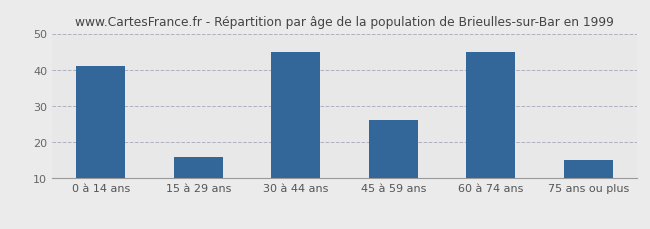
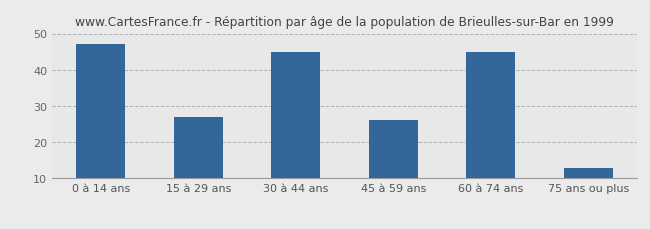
0 à 14 ans: 41 -> 47
15 à 29 ans: 16 -> 27
75 ans ou plus: 15 -> 13
